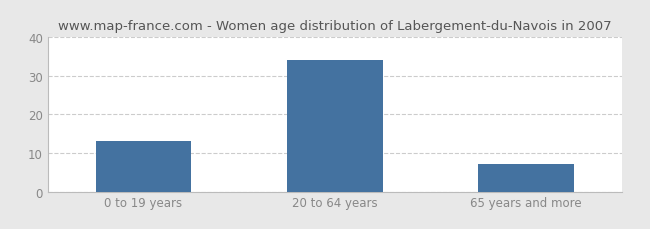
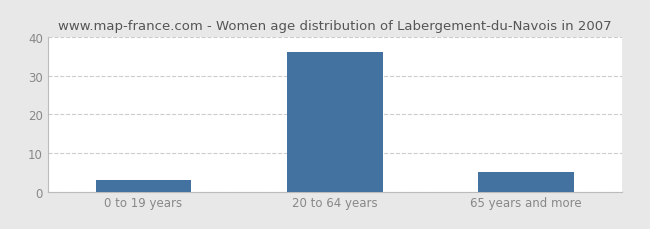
0 to 19 years: 13 -> 3
20 to 64 years: 34 -> 36
65 years and more: 7 -> 5
